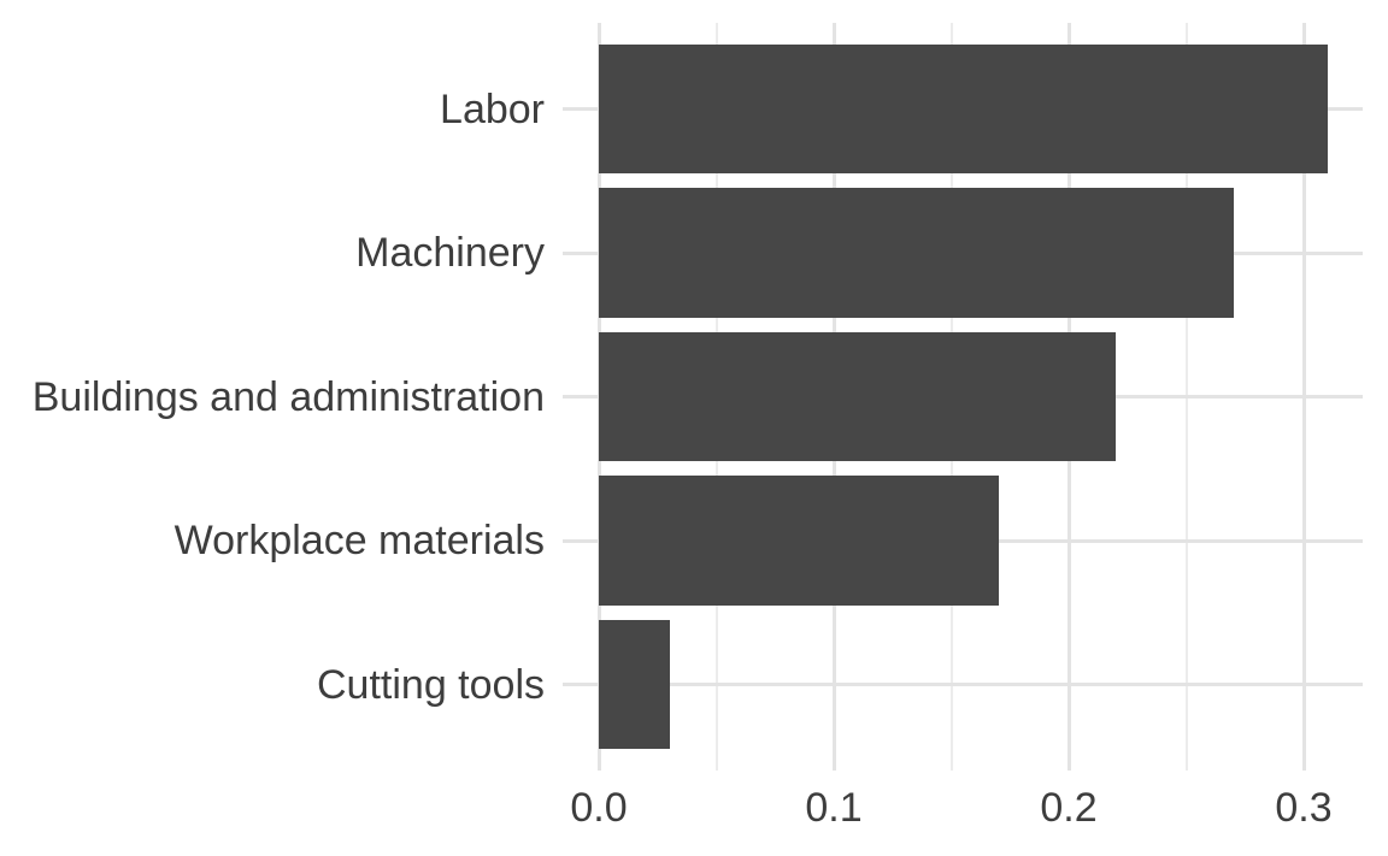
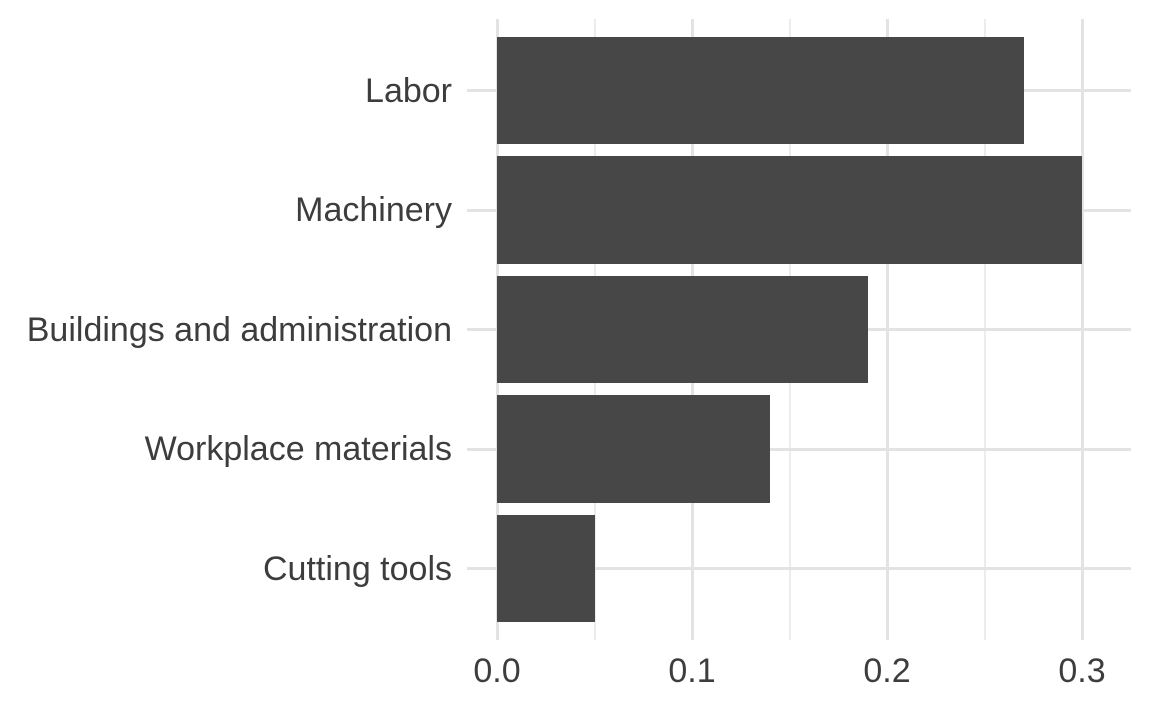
Labor: 0.31 -> 0.27
Machinery: 0.27 -> 0.30
Buildings and administration: 0.22 -> 0.19
Workplace materials: 0.17 -> 0.14
Cutting tools: 0.03 -> 0.05
